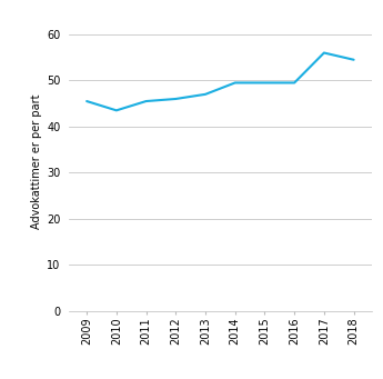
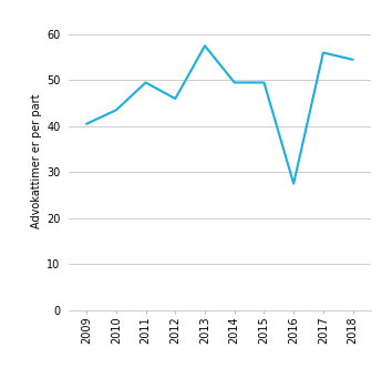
2009: 45.5 -> 40.5
2011: 45.5 -> 49.5
2013: 47.0 -> 57.5
2016: 49.5 -> 27.5
